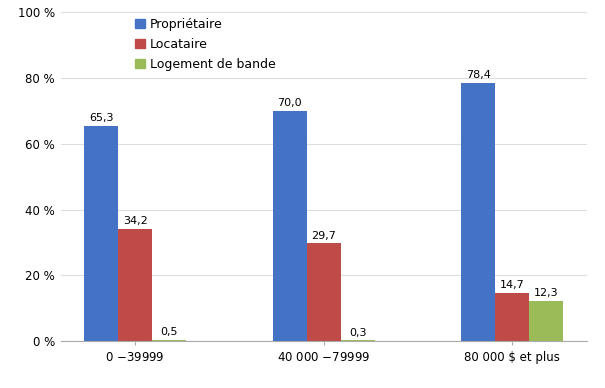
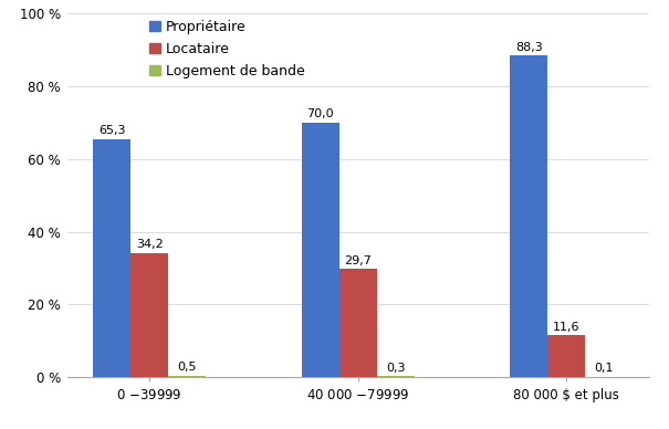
Propriétaire/80 000 $ et plus: 78,4 -> 88,3
Locataire/80 000 $ et plus: 14,7 -> 11,6
Logement de bande/80 000 $ et plus: 12,3 -> 0,1
